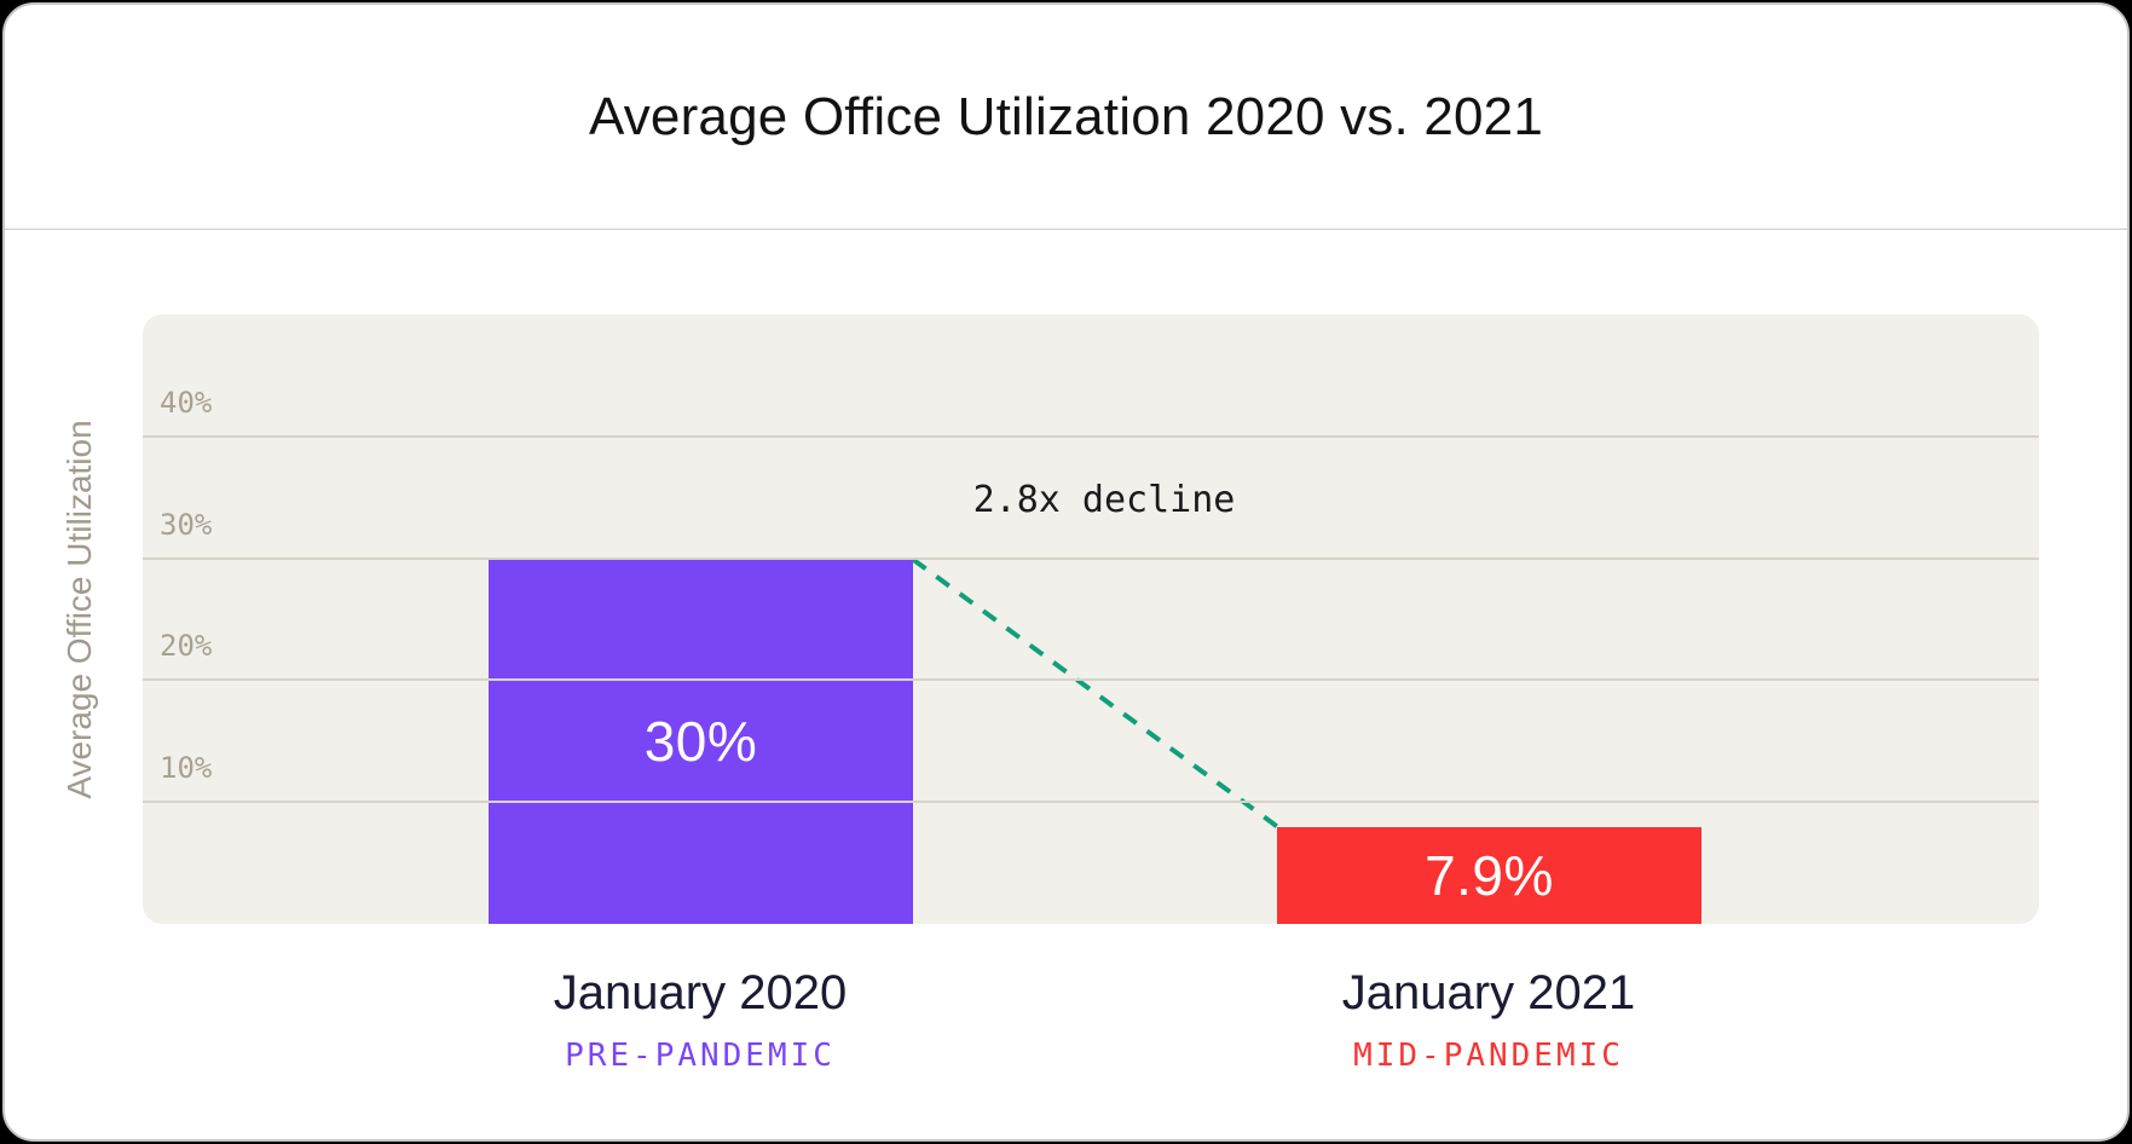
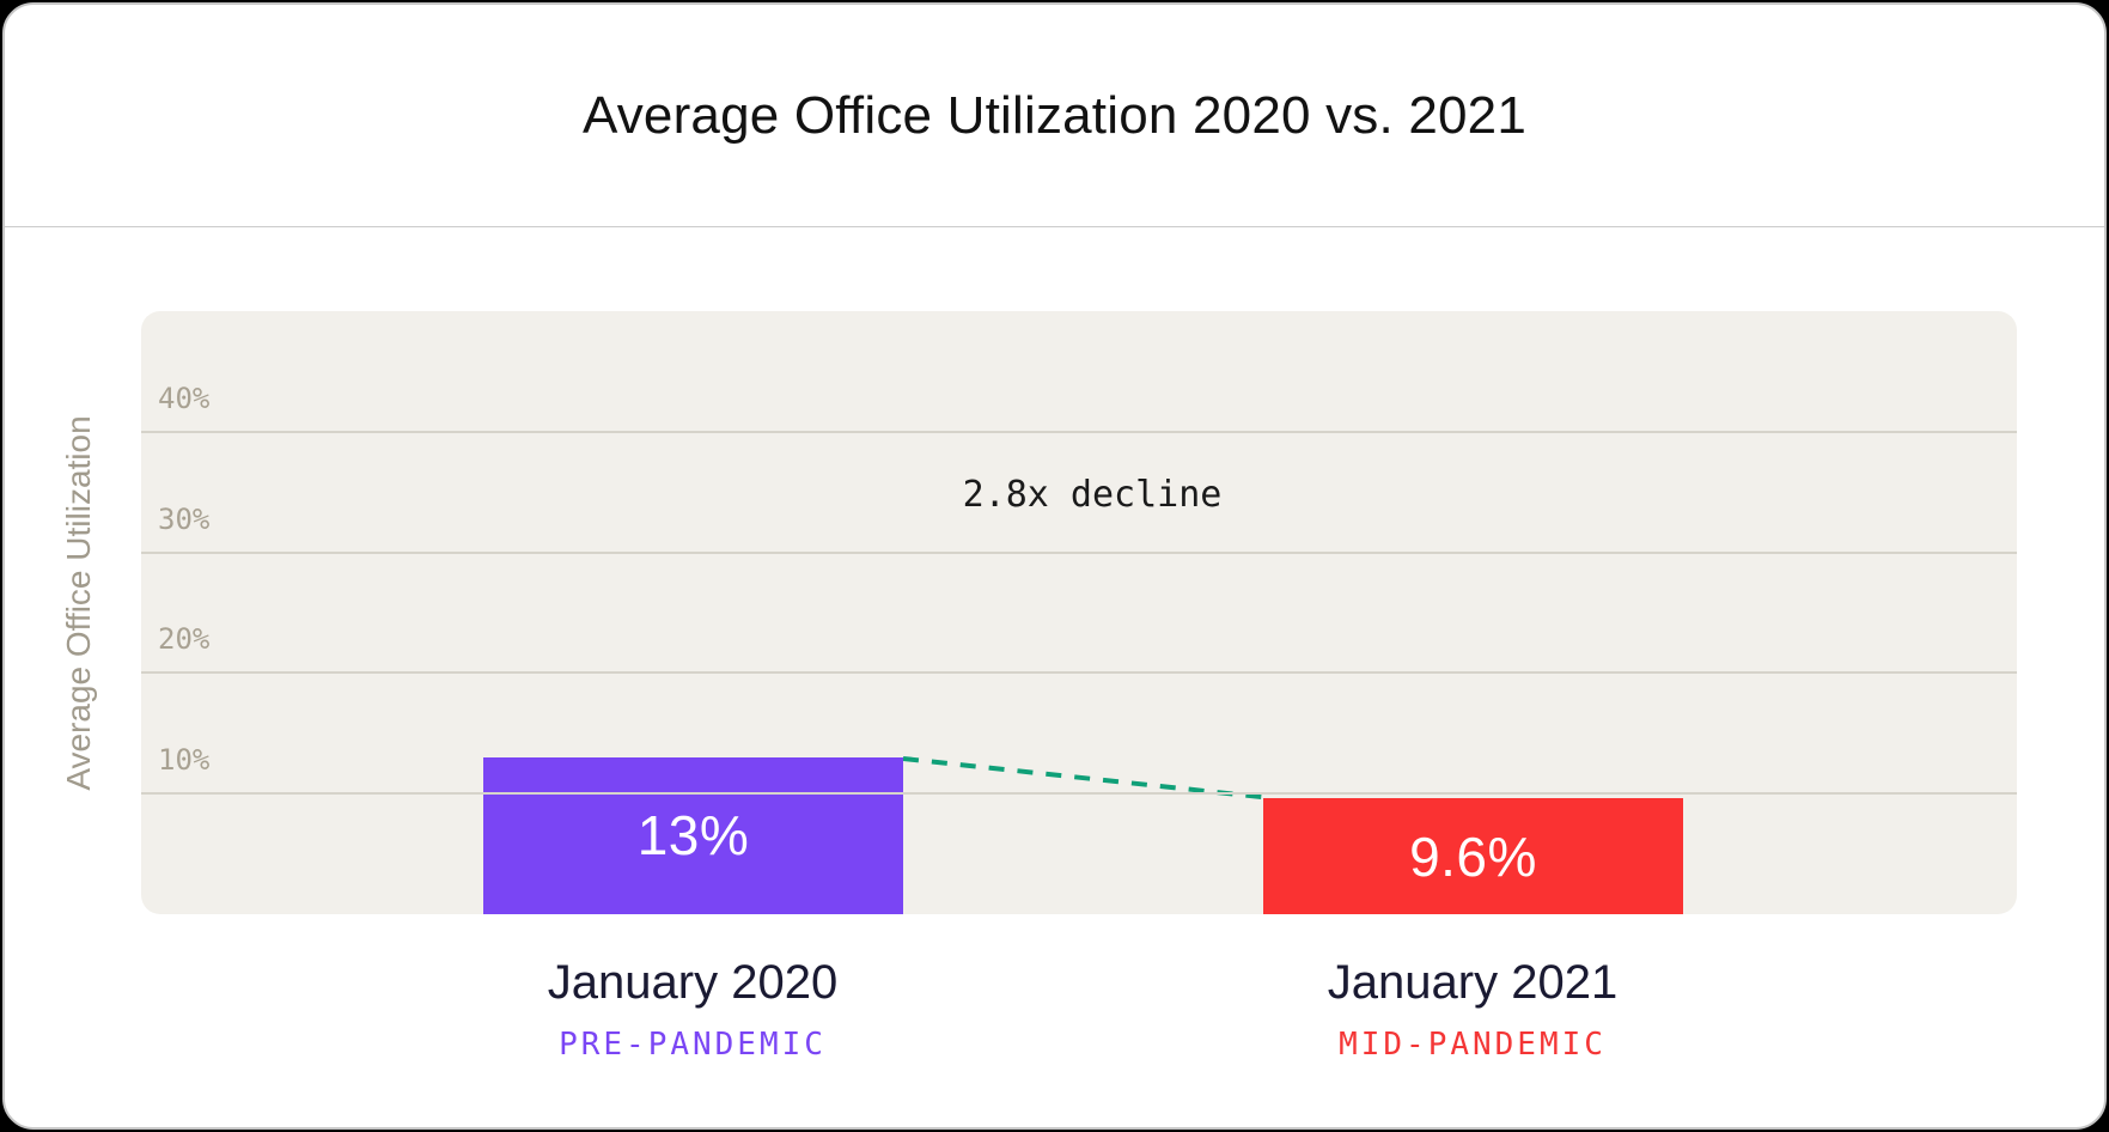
January 2020: 30% -> 13%
January 2021: 7.9% -> 9.6%
